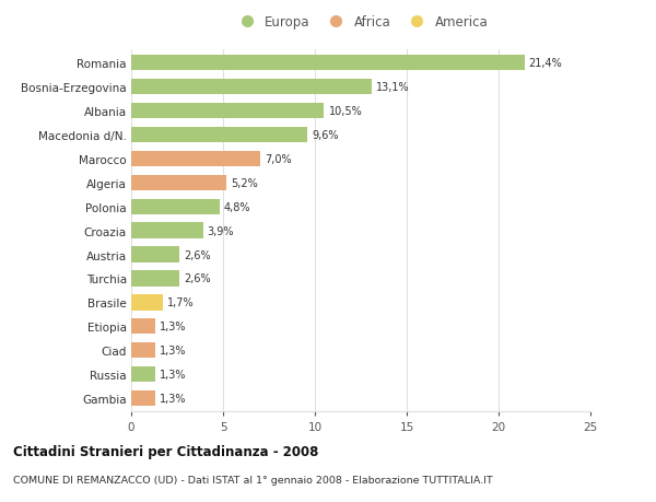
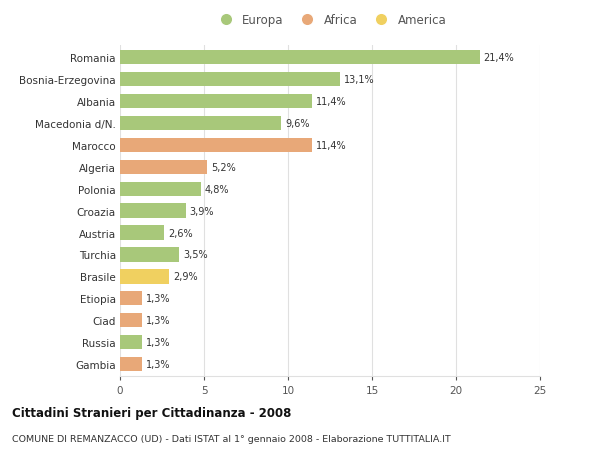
Albania: 10,5% -> 11,4%
Marocco: 7,0% -> 11,4%
Turchia: 2,6% -> 3,5%
Brasile: 1,7% -> 2,9%
